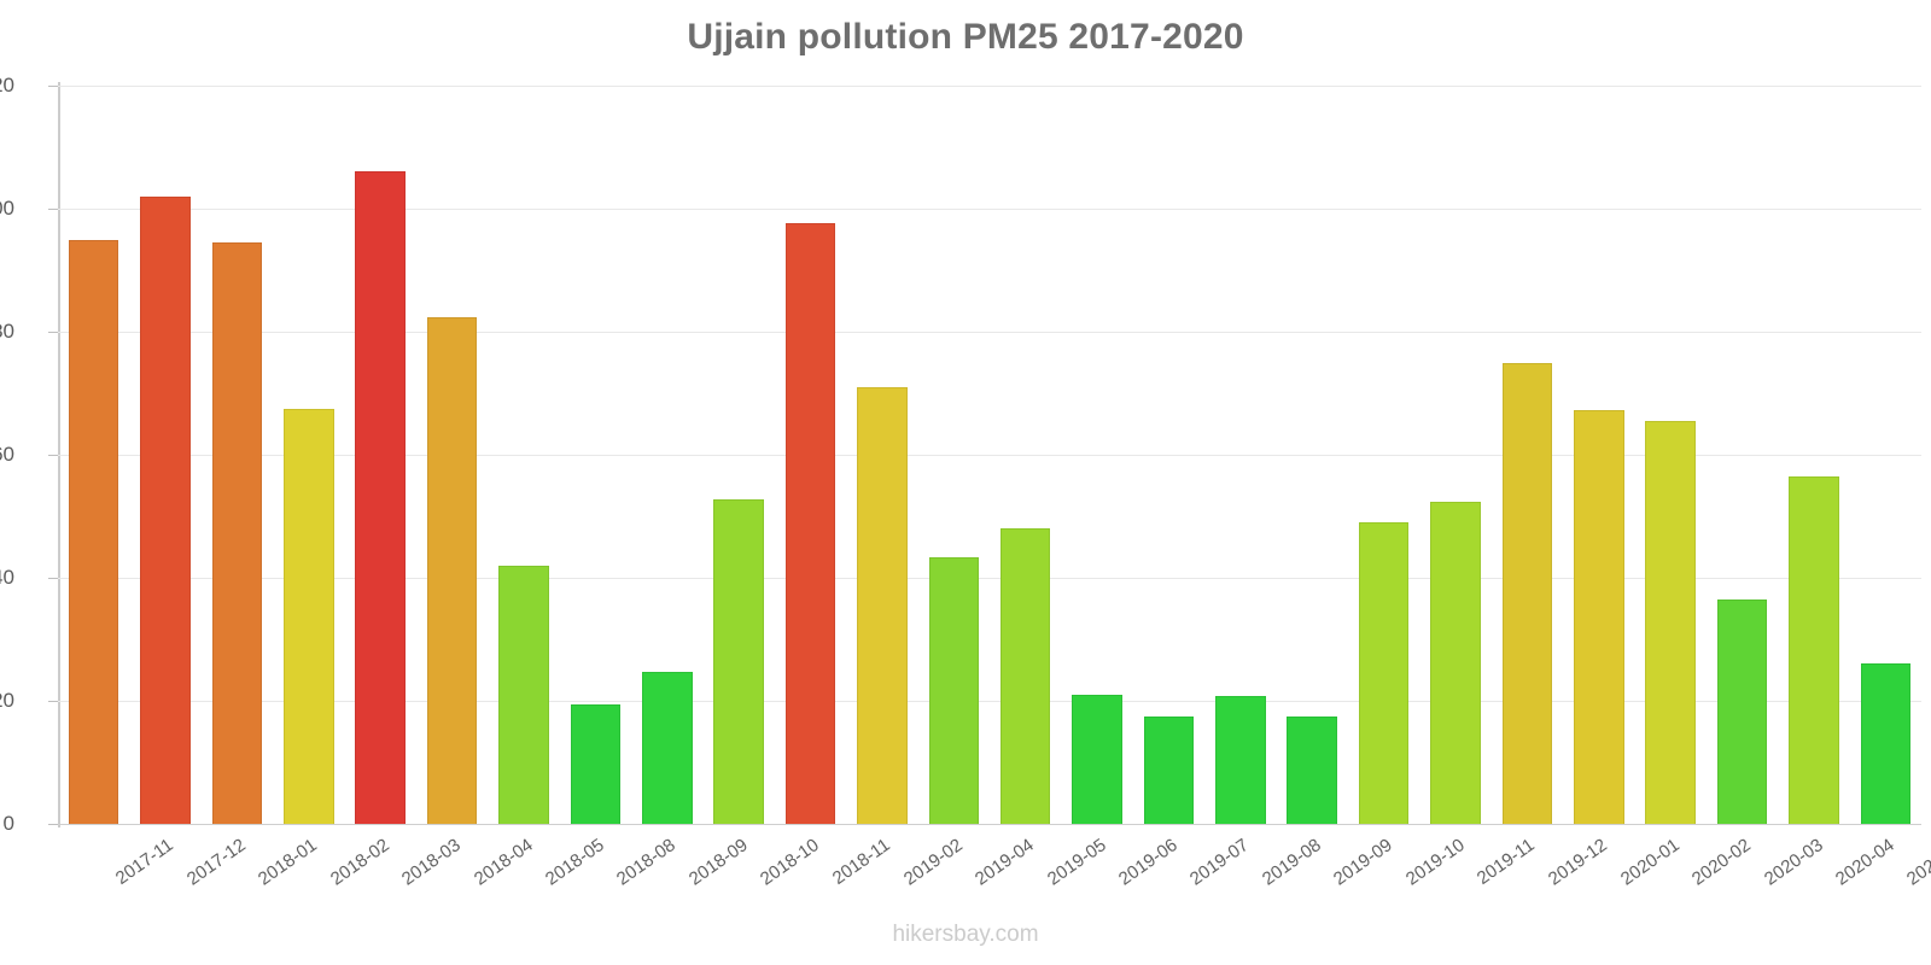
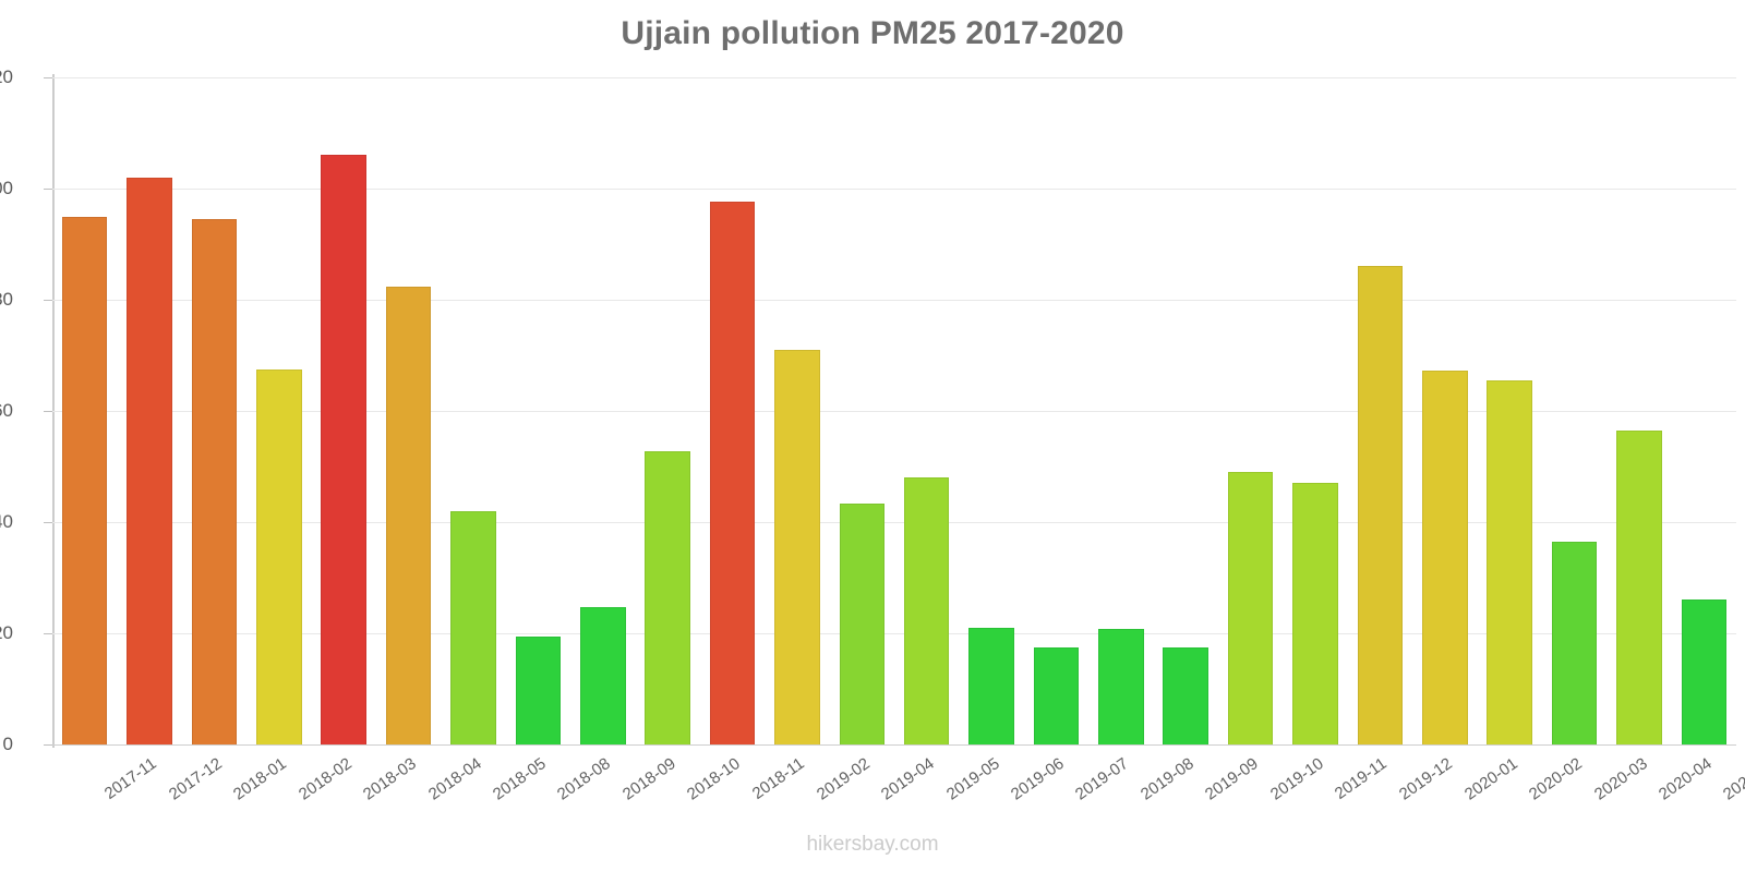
2019-11: 52 -> 47
2019-12: 75 -> 86
